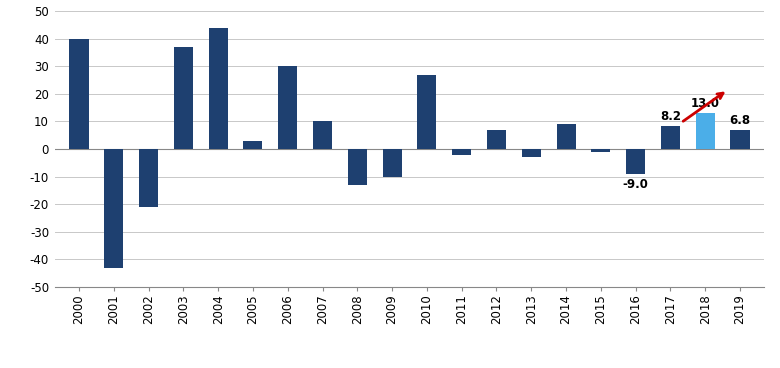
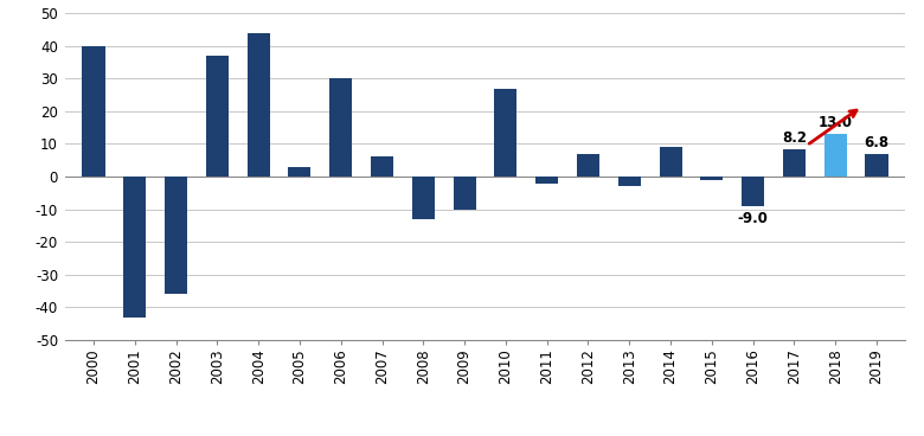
2002: -21.0 -> -36.0
2007: 10.0 -> 6.0
